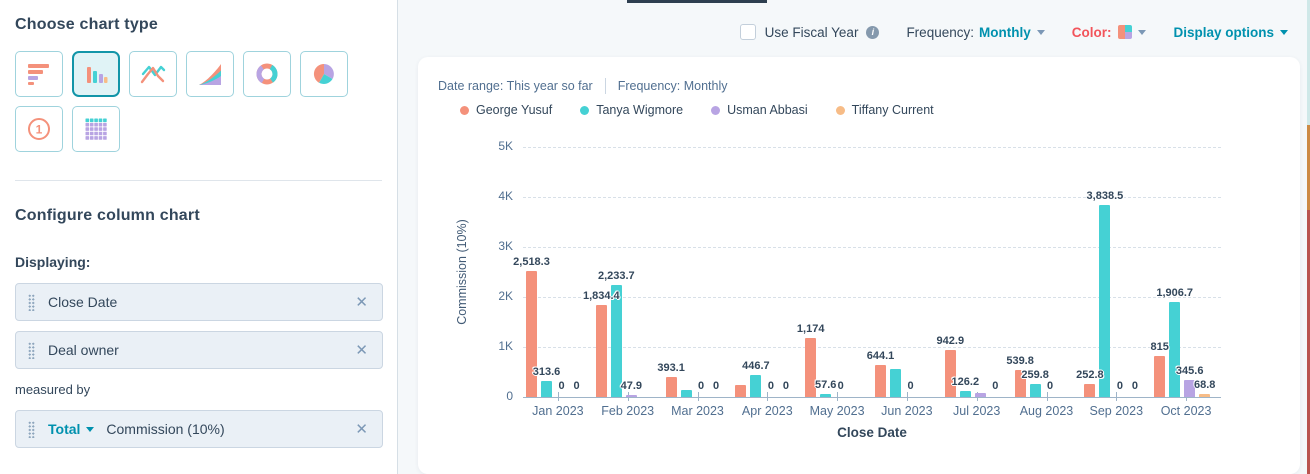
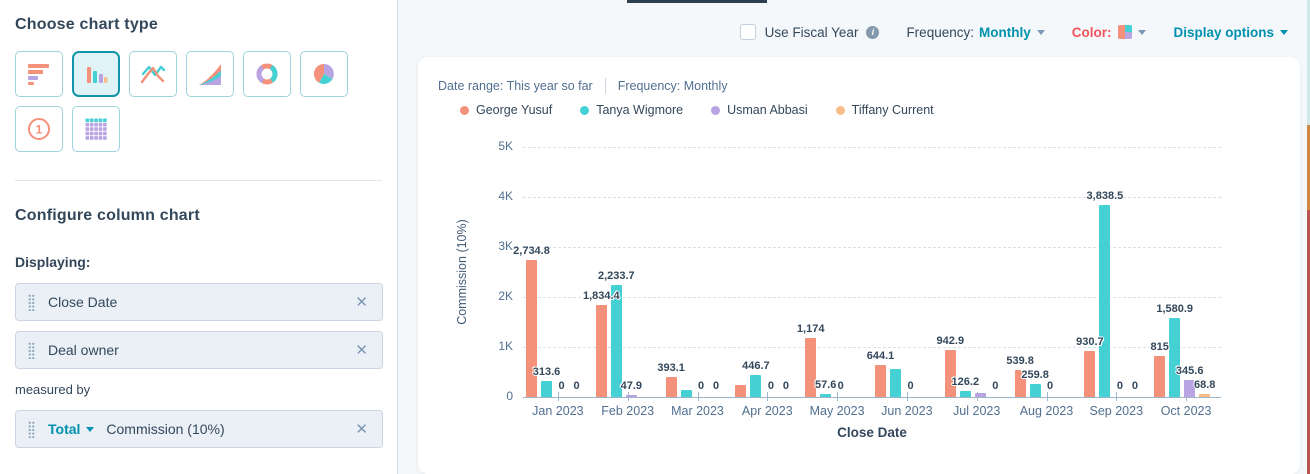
George Yusuf/Jan 2023: 2,518.3 -> 2,734.8
George Yusuf/Sep 2023: 252.8 -> 930.7
Tanya Wigmore/Oct 2023: 1,906.7 -> 1,580.9
